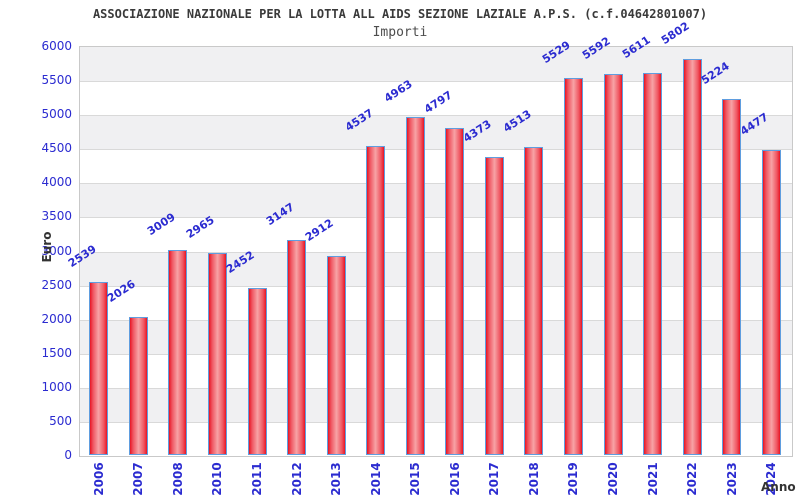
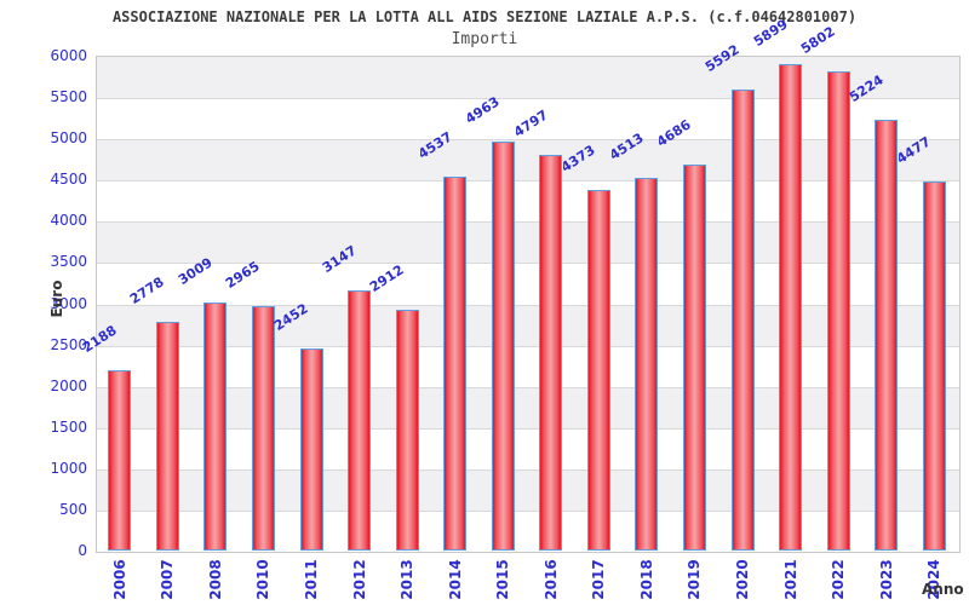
2006: 2539 -> 2188
2007: 2026 -> 2778
2019: 5529 -> 4686
2021: 5611 -> 5899
